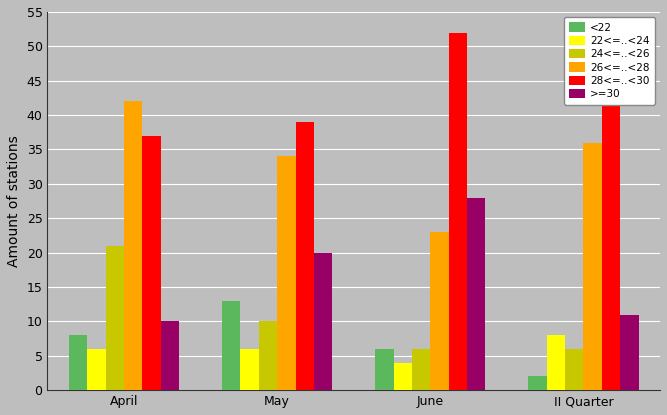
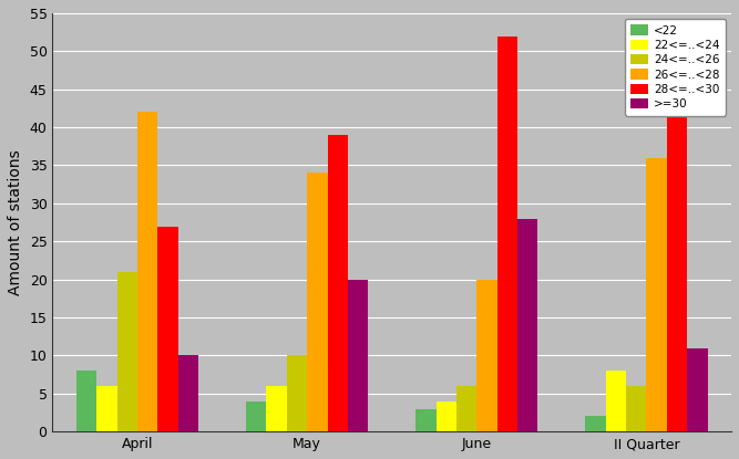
28<=..<30/April: 37 -> 27
<22/May: 13 -> 4
<22/June: 6 -> 3
26<=..<28/June: 23 -> 20
